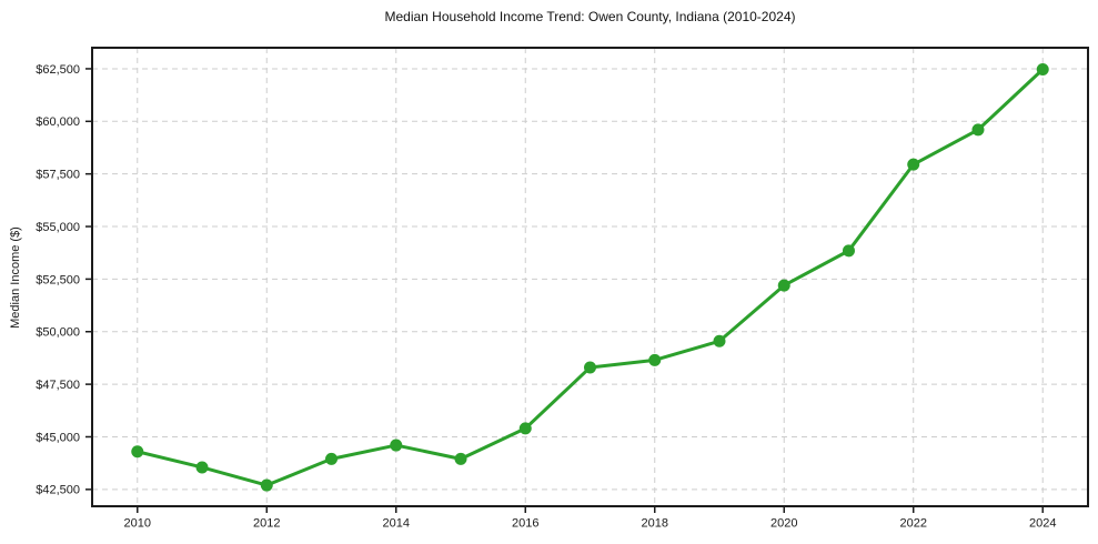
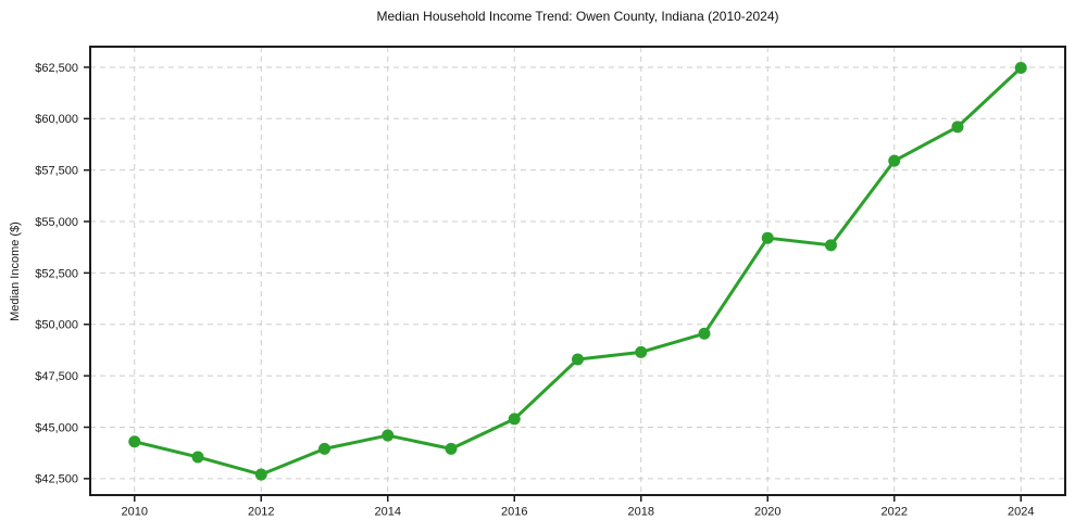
2020: $52200 -> $54200
